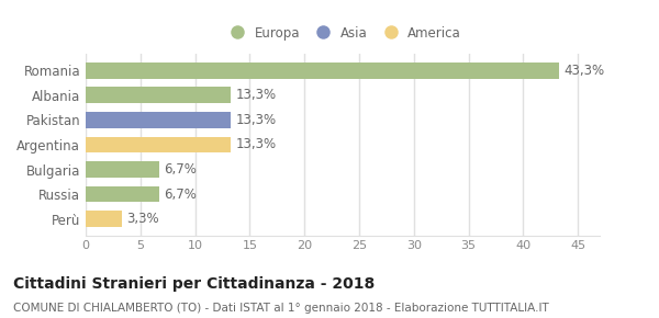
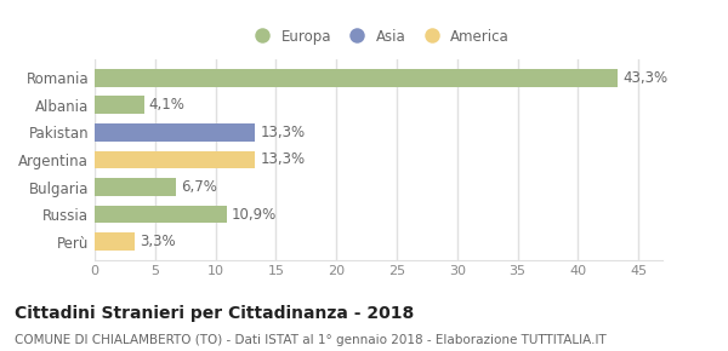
Albania: 13,3% -> 4,1%
Russia: 6,7% -> 10,9%
